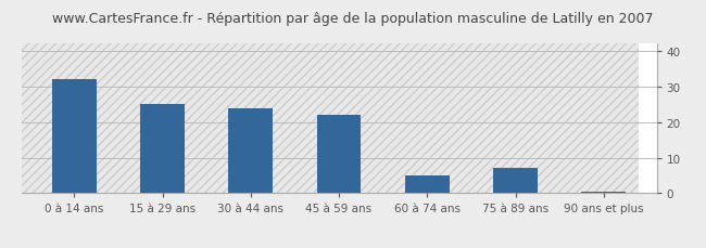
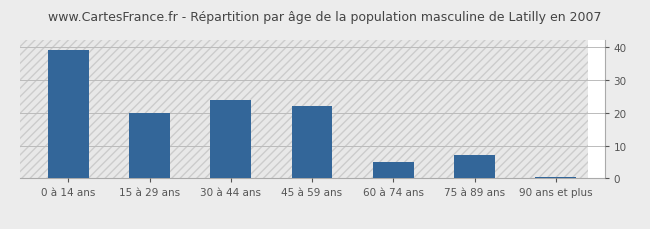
0 à 14 ans: 32.0 -> 39.0
15 à 29 ans: 25.0 -> 20.0
